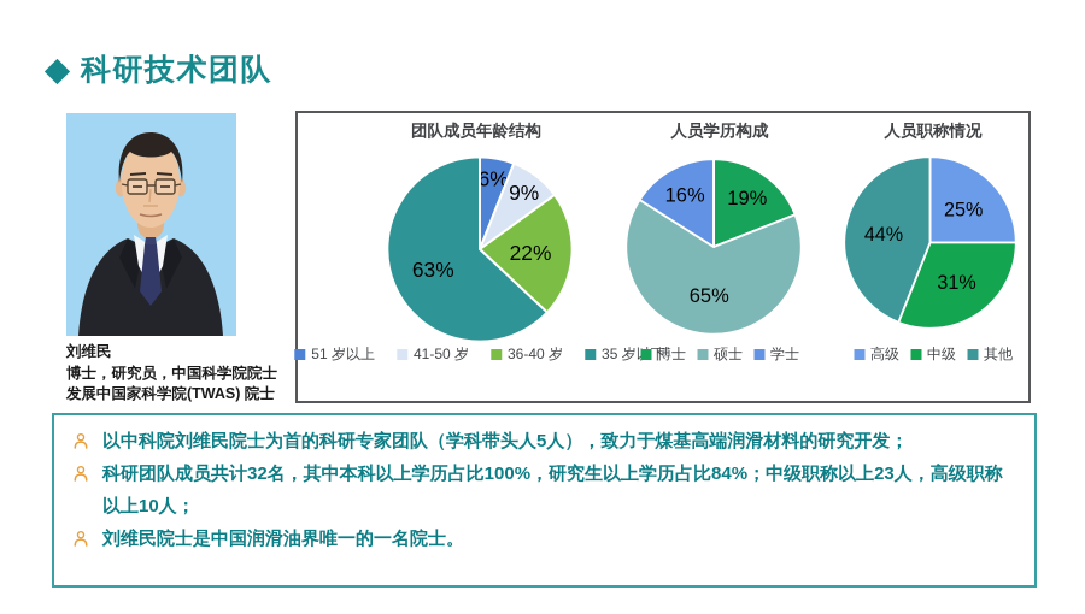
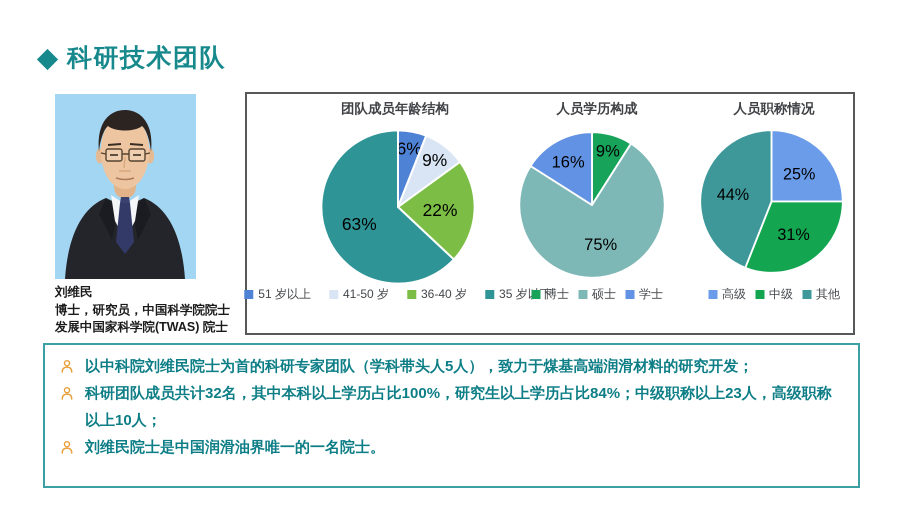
人员学历构成/博士: 19% -> 9%
人员学历构成/硕士: 65% -> 75%
